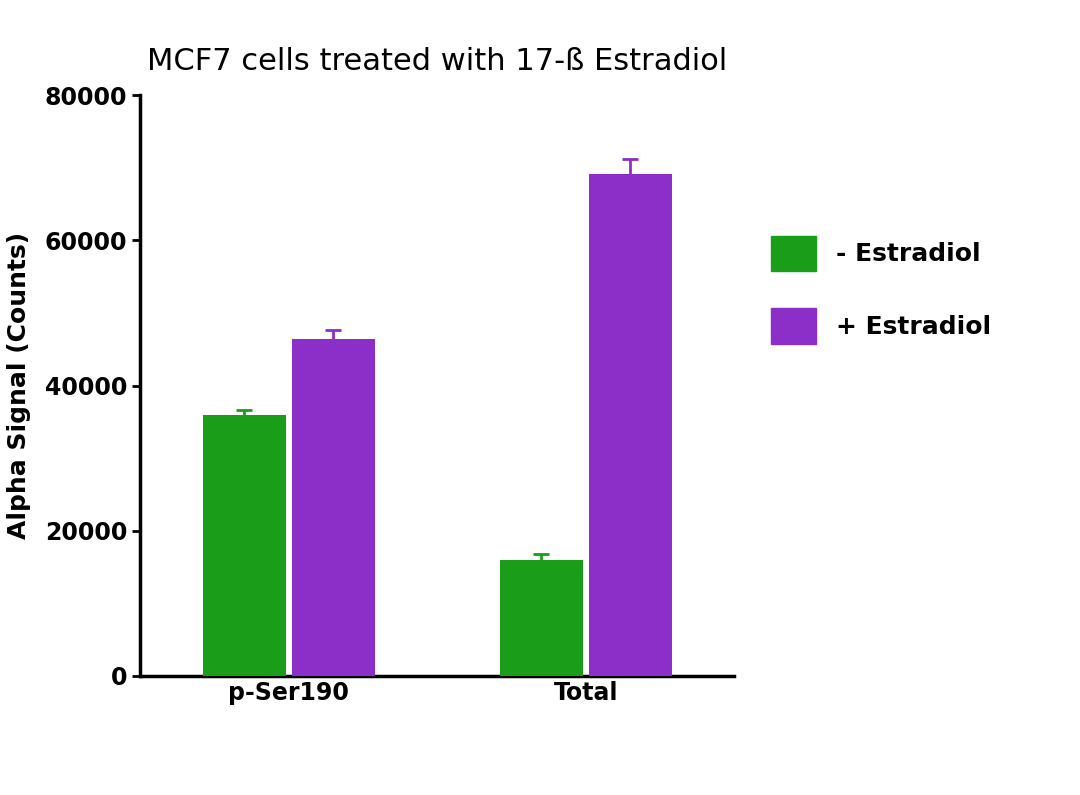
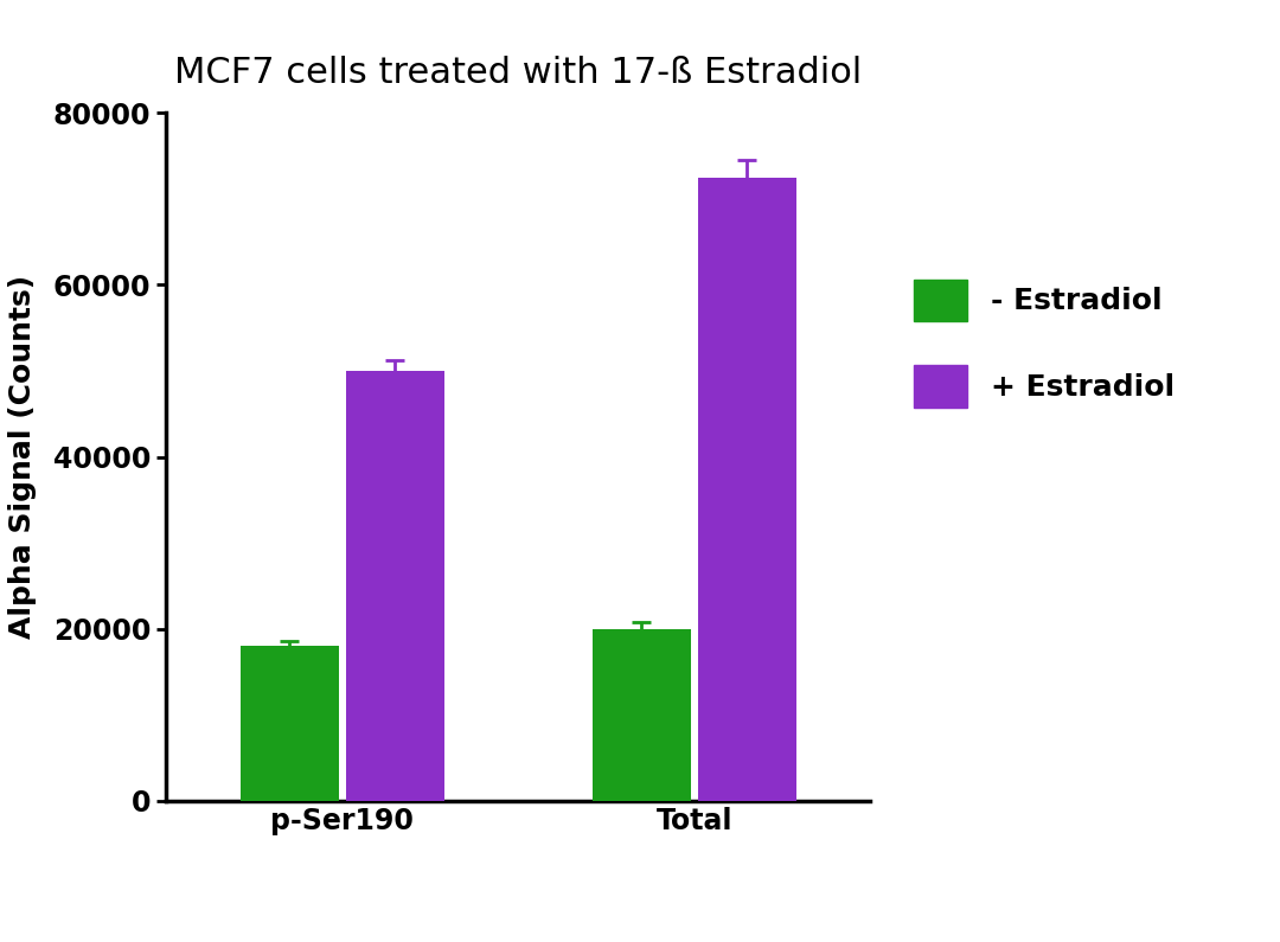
- Estradiol/p-Ser190: 36000 -> 18000
+ Estradiol/p-Ser190: 46400 -> 50000
- Estradiol/Total: 16000 -> 20000
+ Estradiol/Total: 69200 -> 72500
